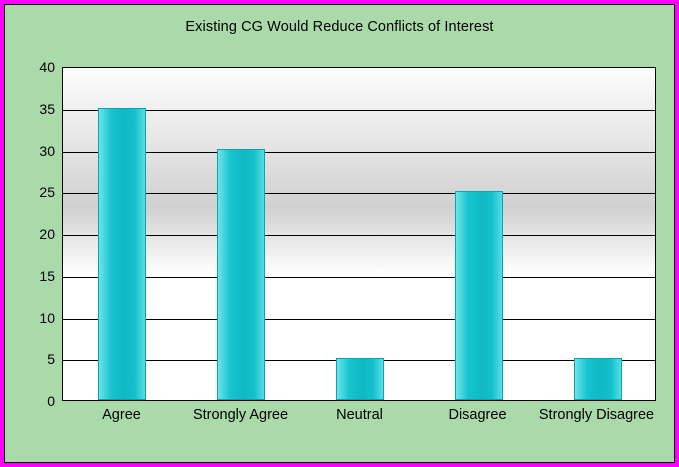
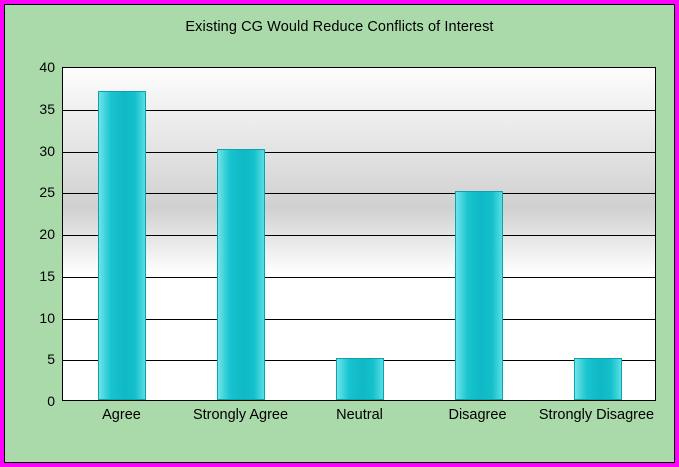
Agree: 35 -> 37
